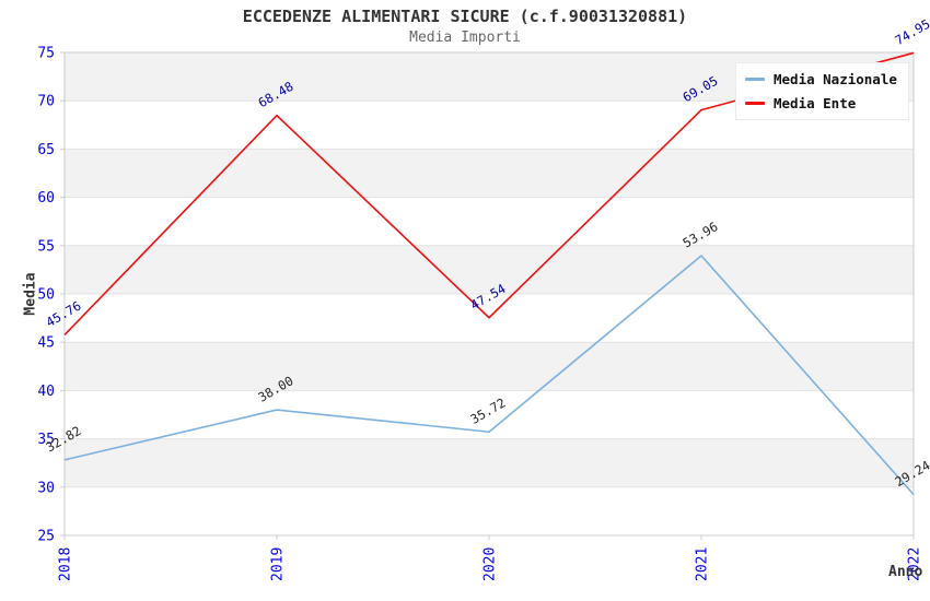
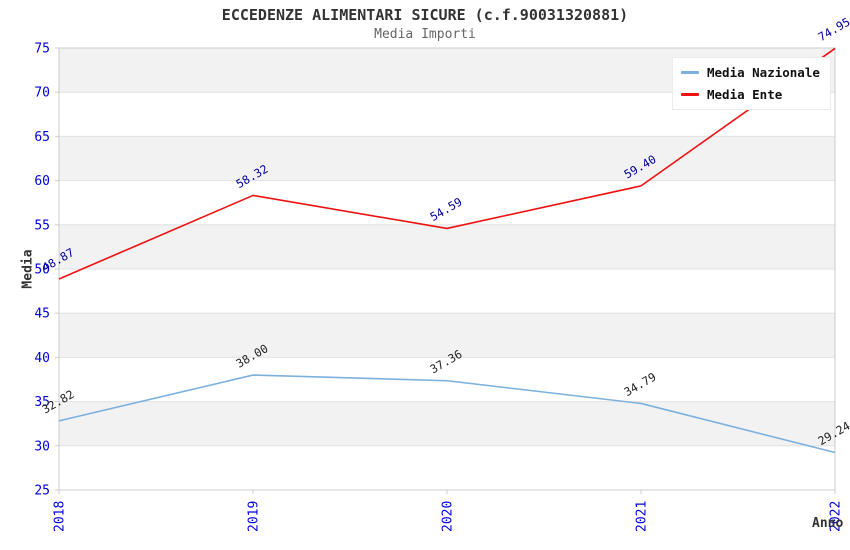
Media Ente/2018: 45.76 -> 48.87
Media Ente/2019: 68.48 -> 58.32
Media Nazionale/2020: 35.72 -> 37.36
Media Ente/2020: 47.54 -> 54.59
Media Nazionale/2021: 53.96 -> 34.79
Media Ente/2021: 69.05 -> 59.40
